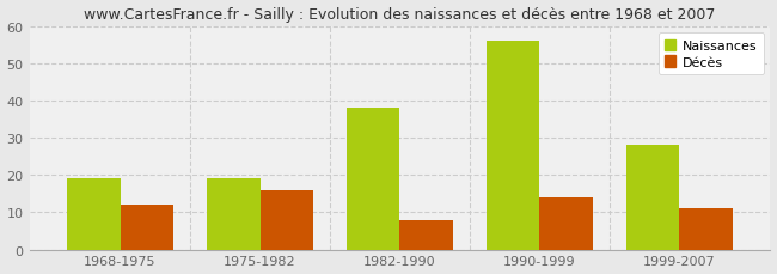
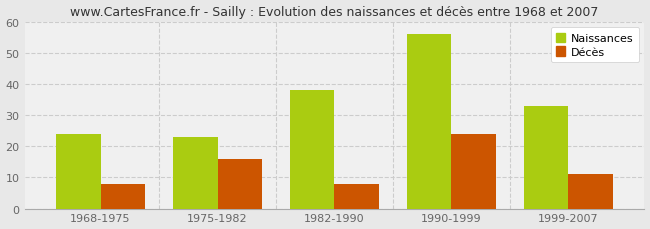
Naissances/1968-1975: 19 -> 24
Décès/1968-1975: 12 -> 8
Naissances/1975-1982: 19 -> 23
Décès/1990-1999: 14 -> 24
Naissances/1999-2007: 28 -> 33
